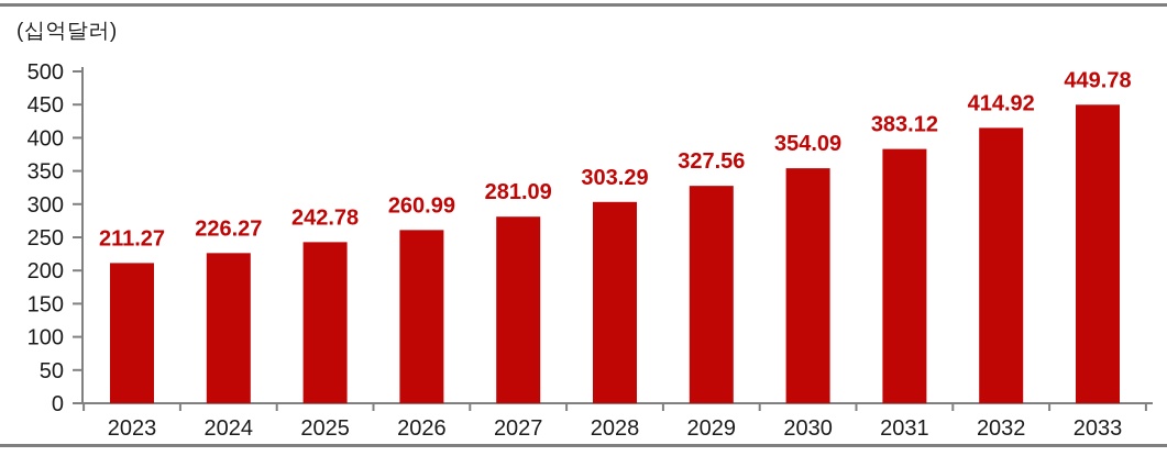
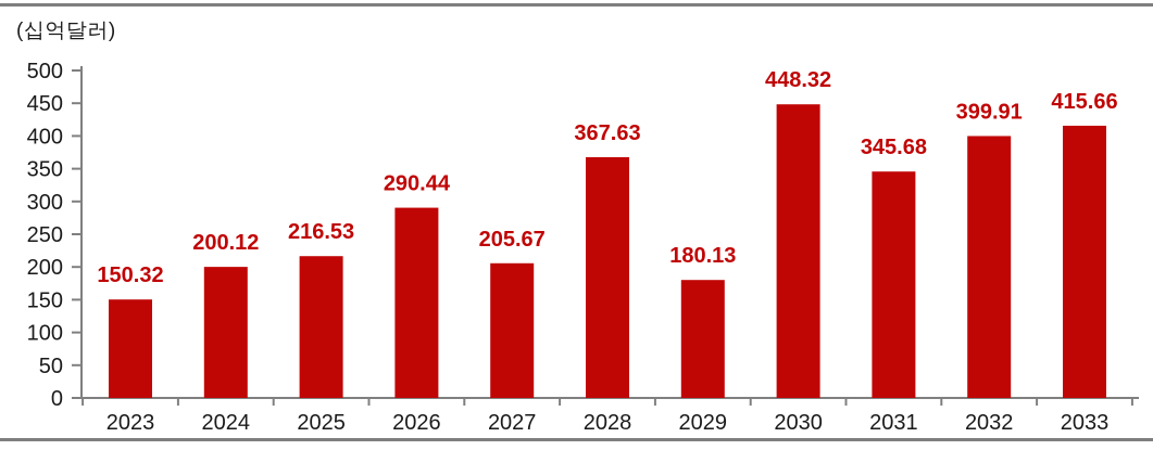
2023: 211.27 -> 150.32
2024: 226.27 -> 200.12
2025: 242.78 -> 216.53
2026: 260.99 -> 290.44
2027: 281.09 -> 205.67
2028: 303.29 -> 367.63
2029: 327.56 -> 180.13
2030: 354.09 -> 448.32
2031: 383.12 -> 345.68
2032: 414.92 -> 399.91
2033: 449.78 -> 415.66
